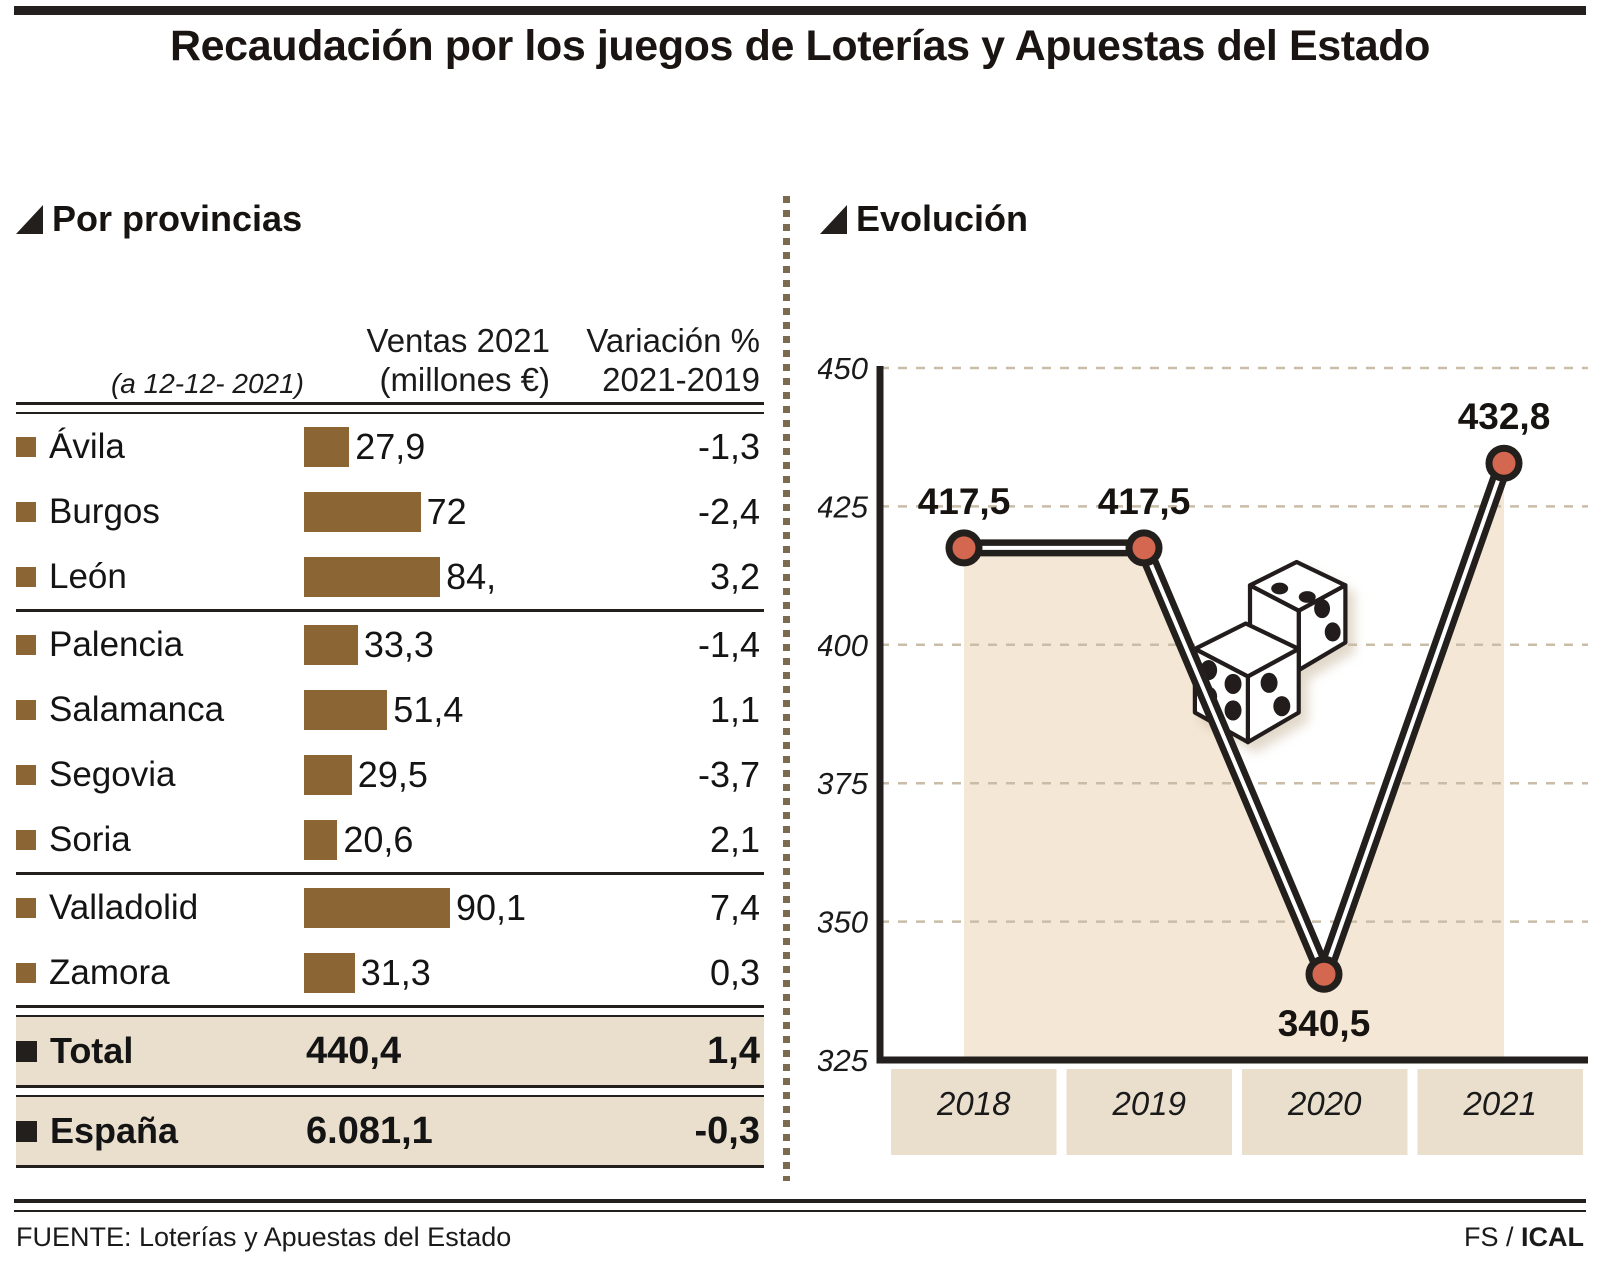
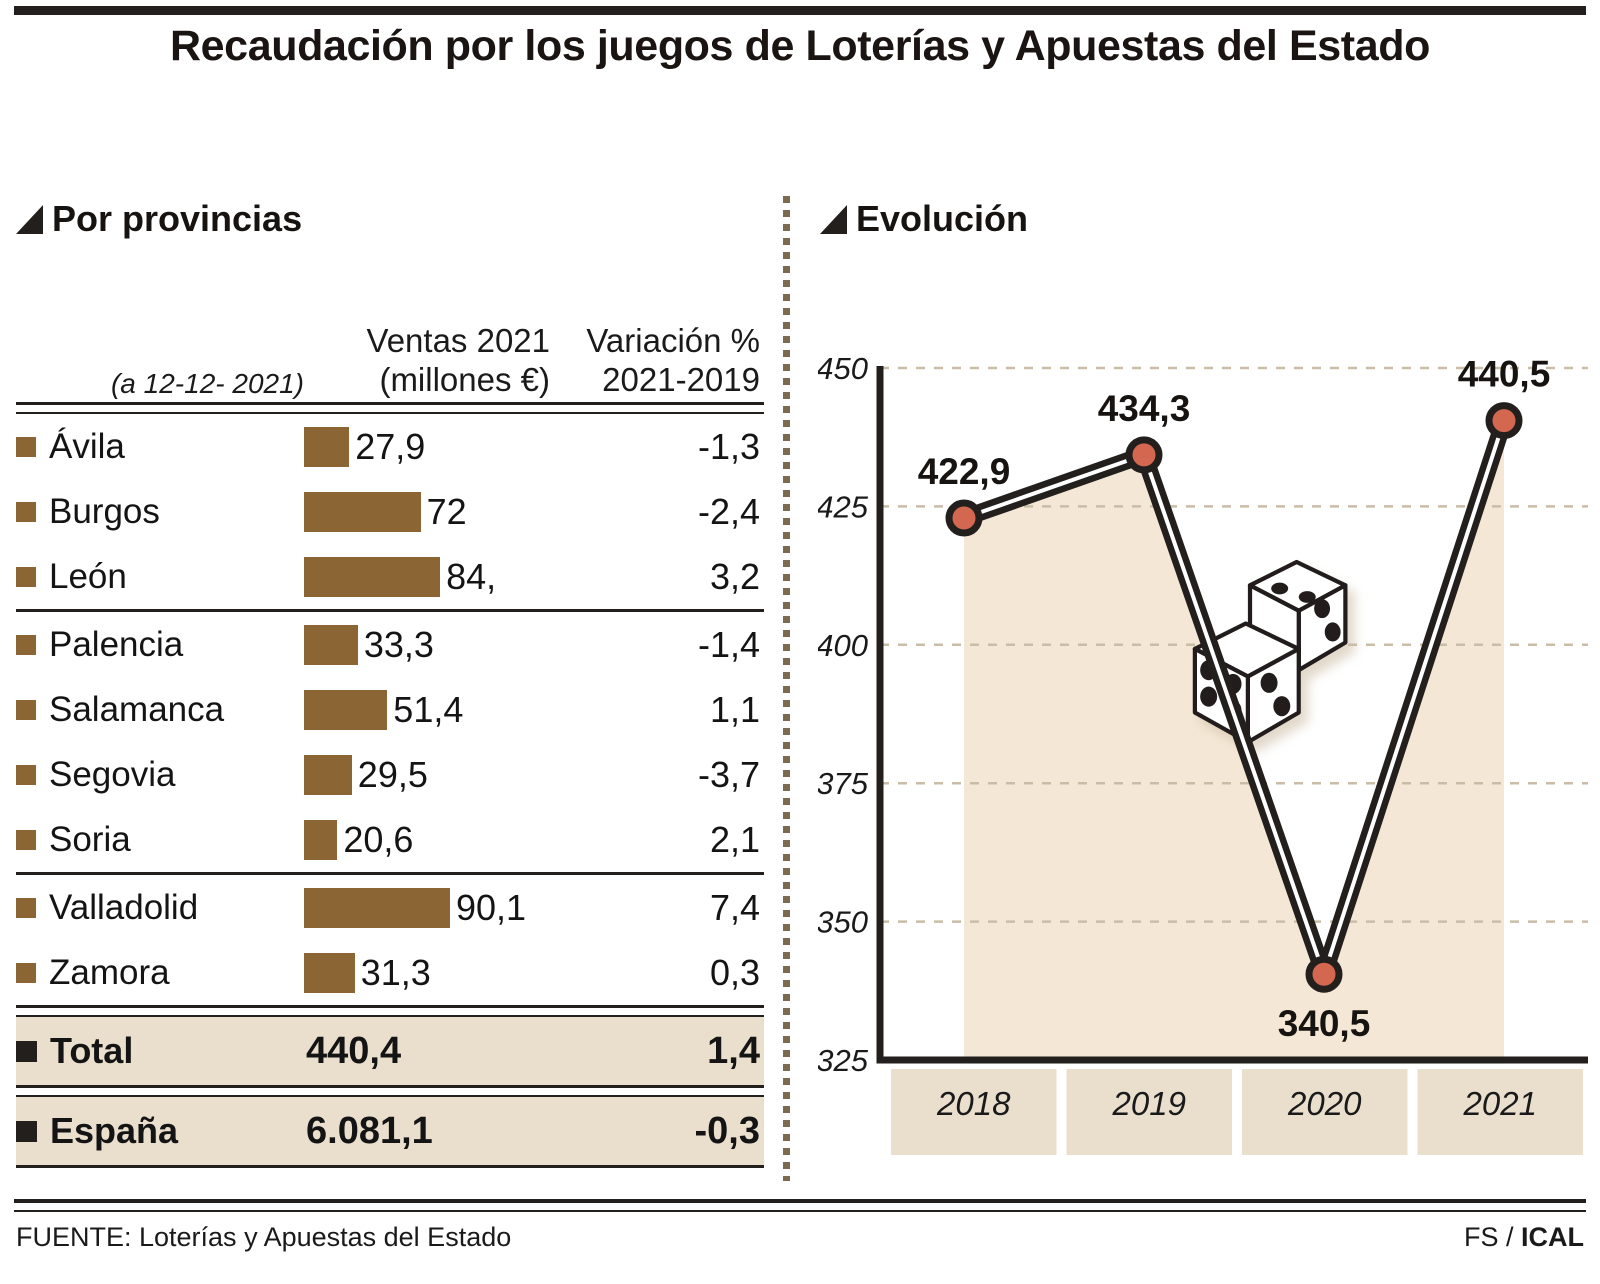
2018: 417,5 -> 422,9
2019: 417,5 -> 434,3
2021: 432,8 -> 440,5
